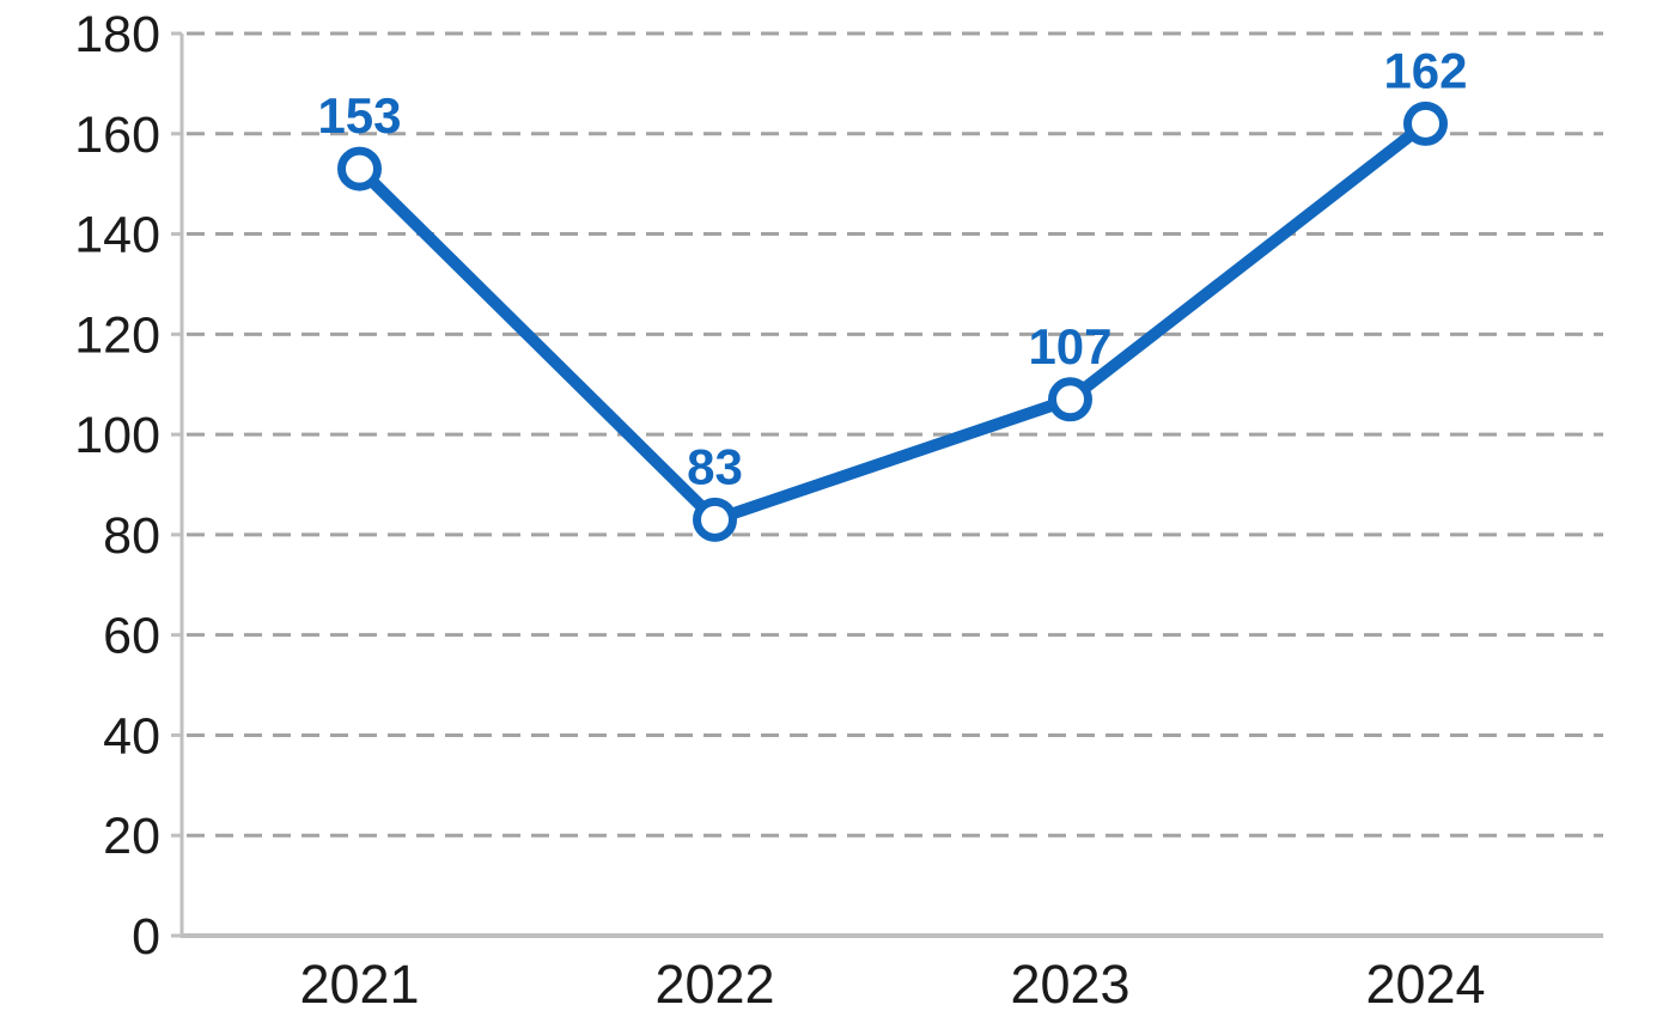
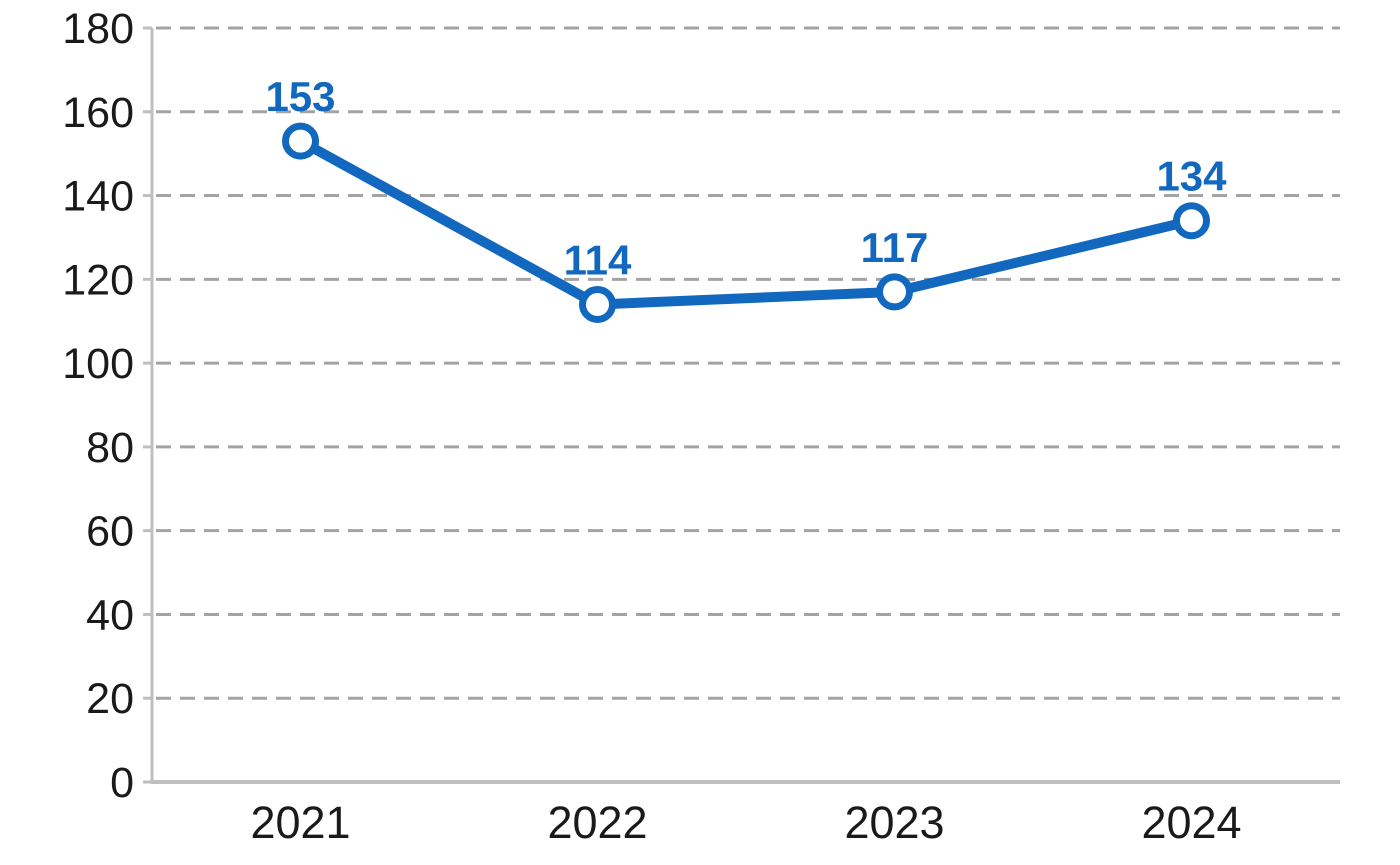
2022: 83 -> 114
2023: 107 -> 117
2024: 162 -> 134
